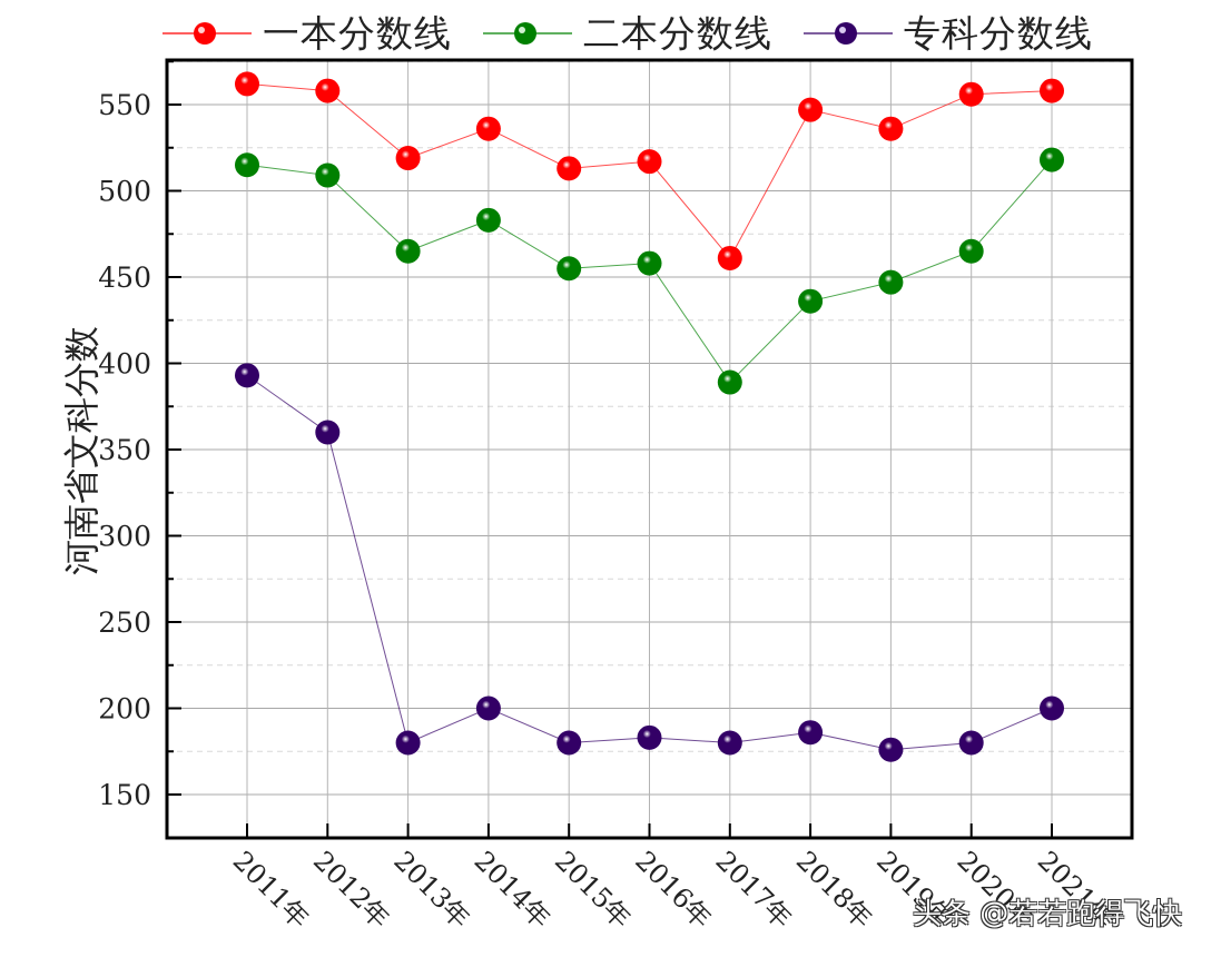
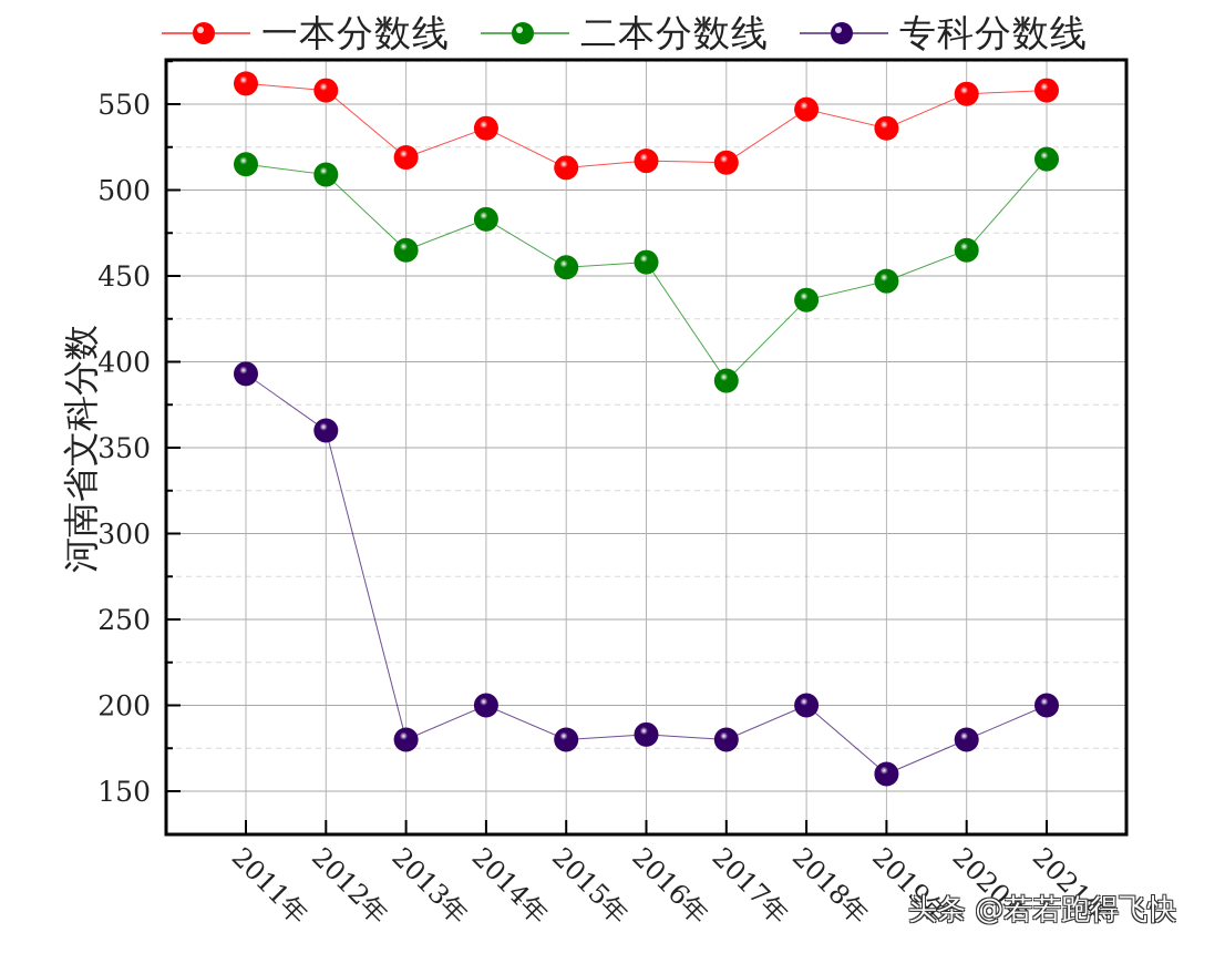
一本分数线/2017年: 461 -> 516
专科分数线/2018年: 186 -> 200
专科分数线/2019年: 176 -> 160
